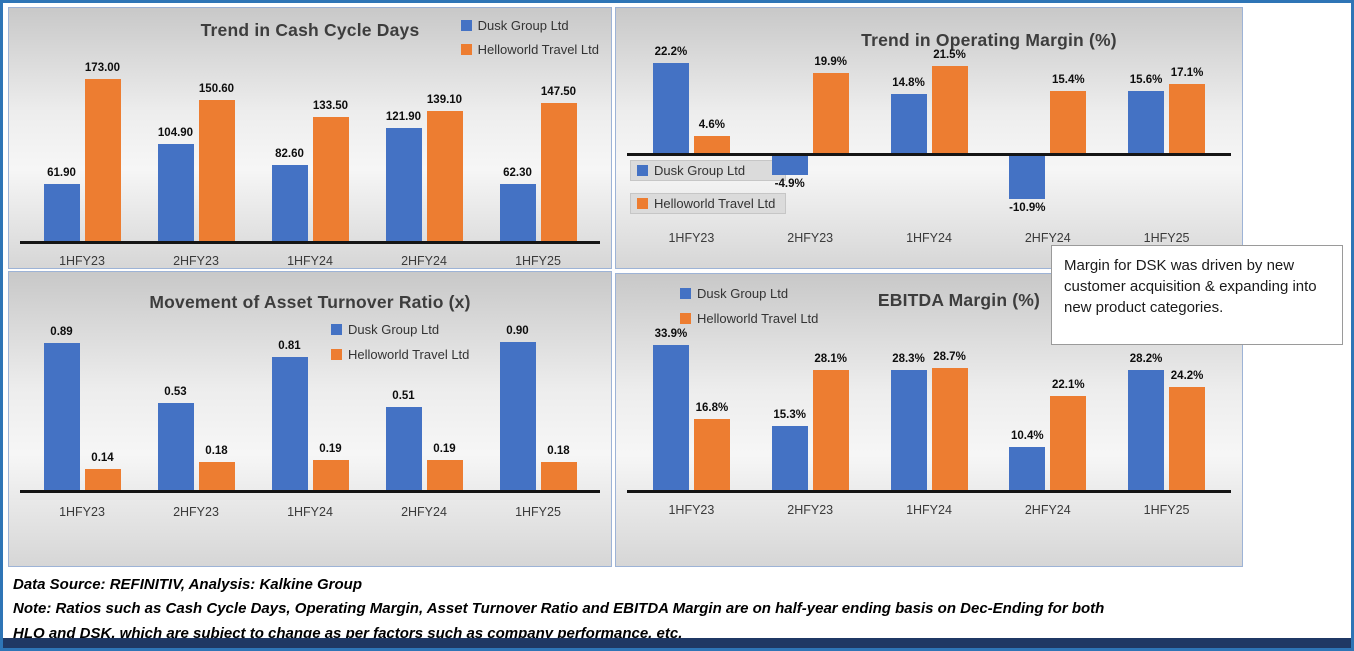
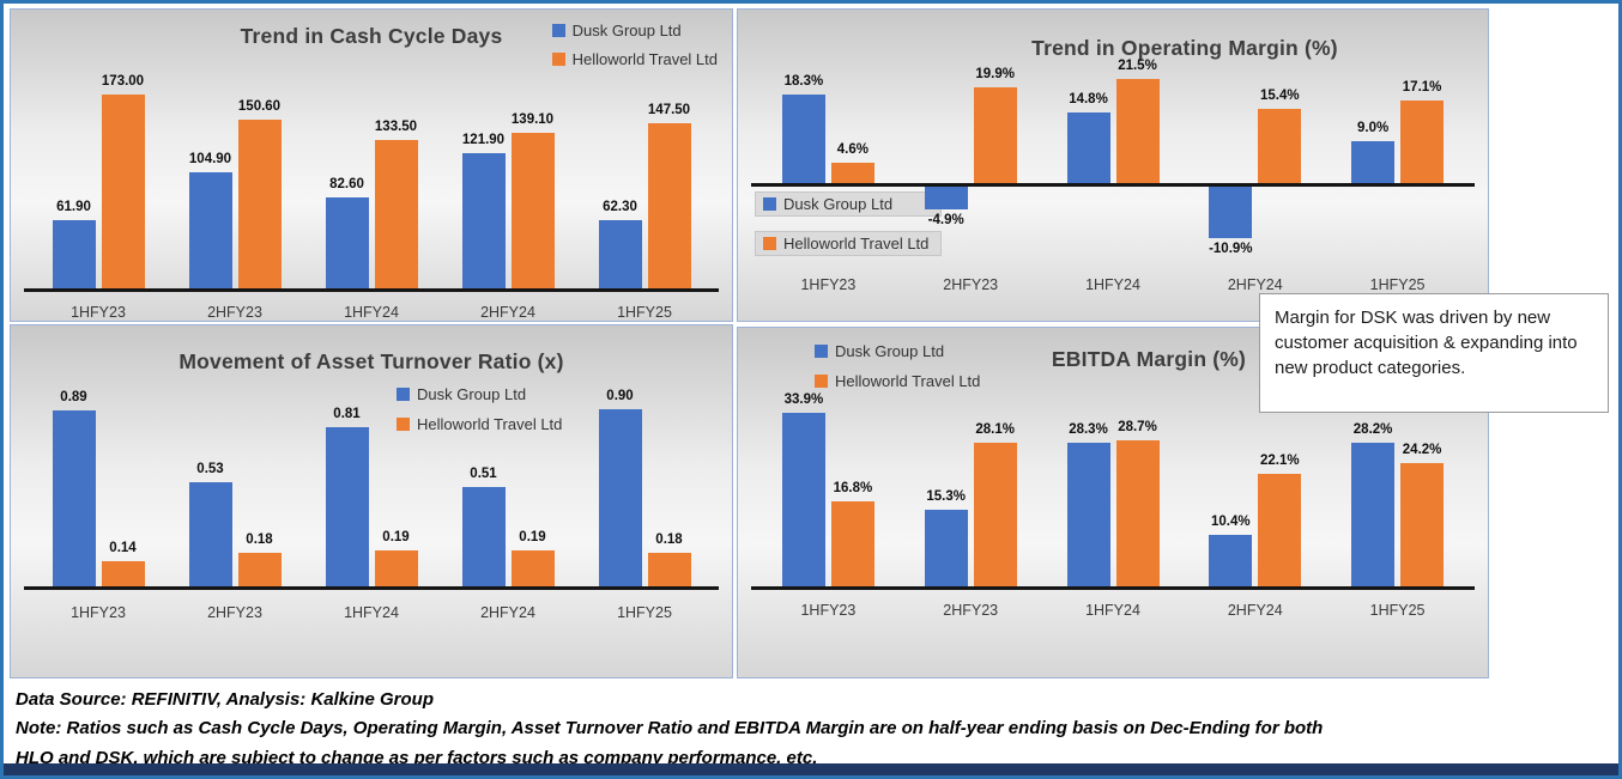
Trend in Operating Margin (%)/Dusk Group Ltd/1HFY23: 22.2% -> 18.3%
Trend in Operating Margin (%)/Dusk Group Ltd/1HFY25: 15.6% -> 9.0%
